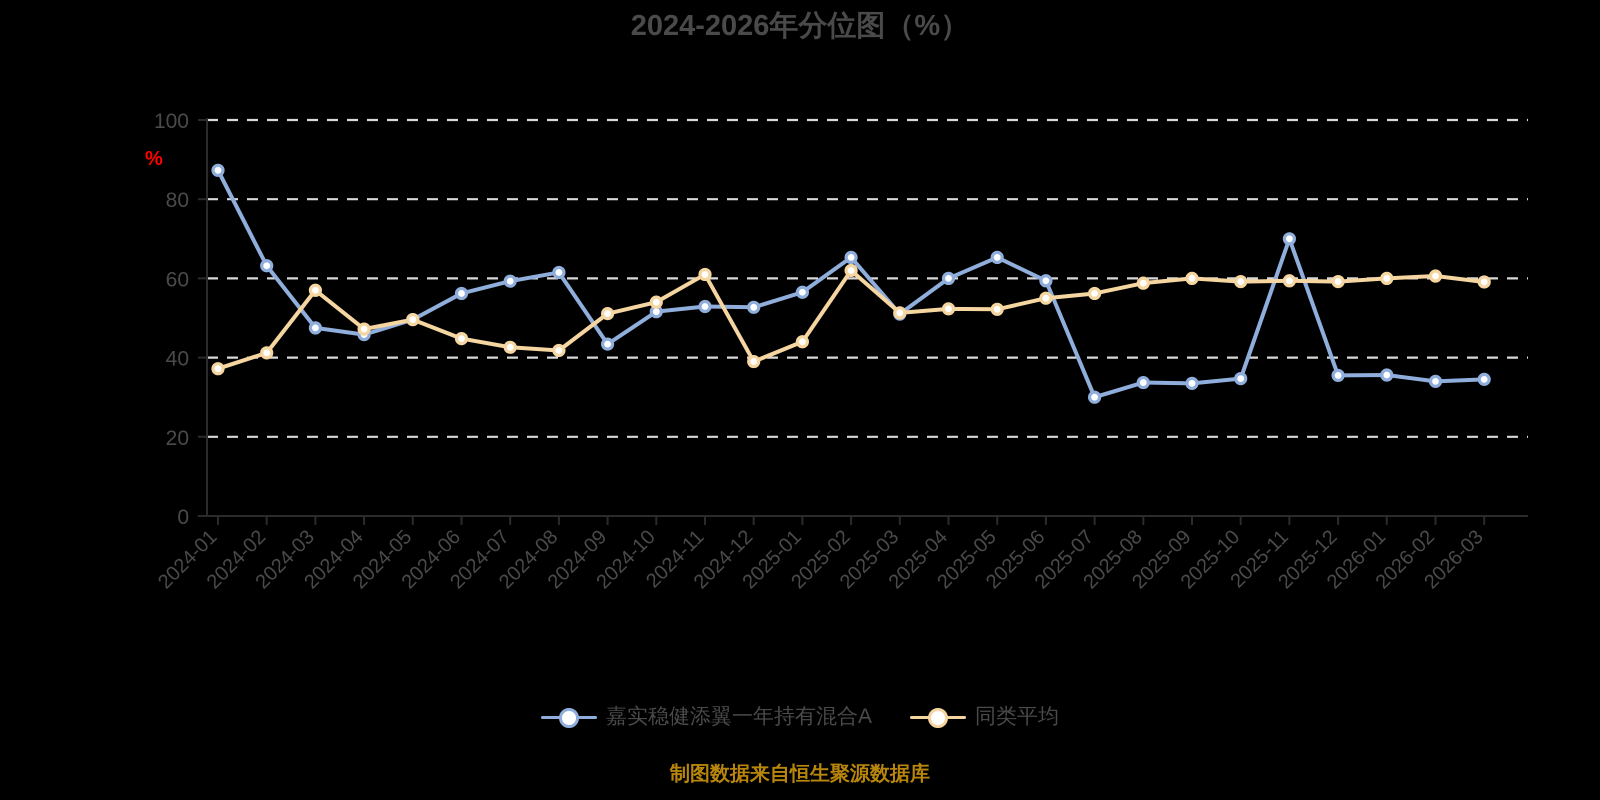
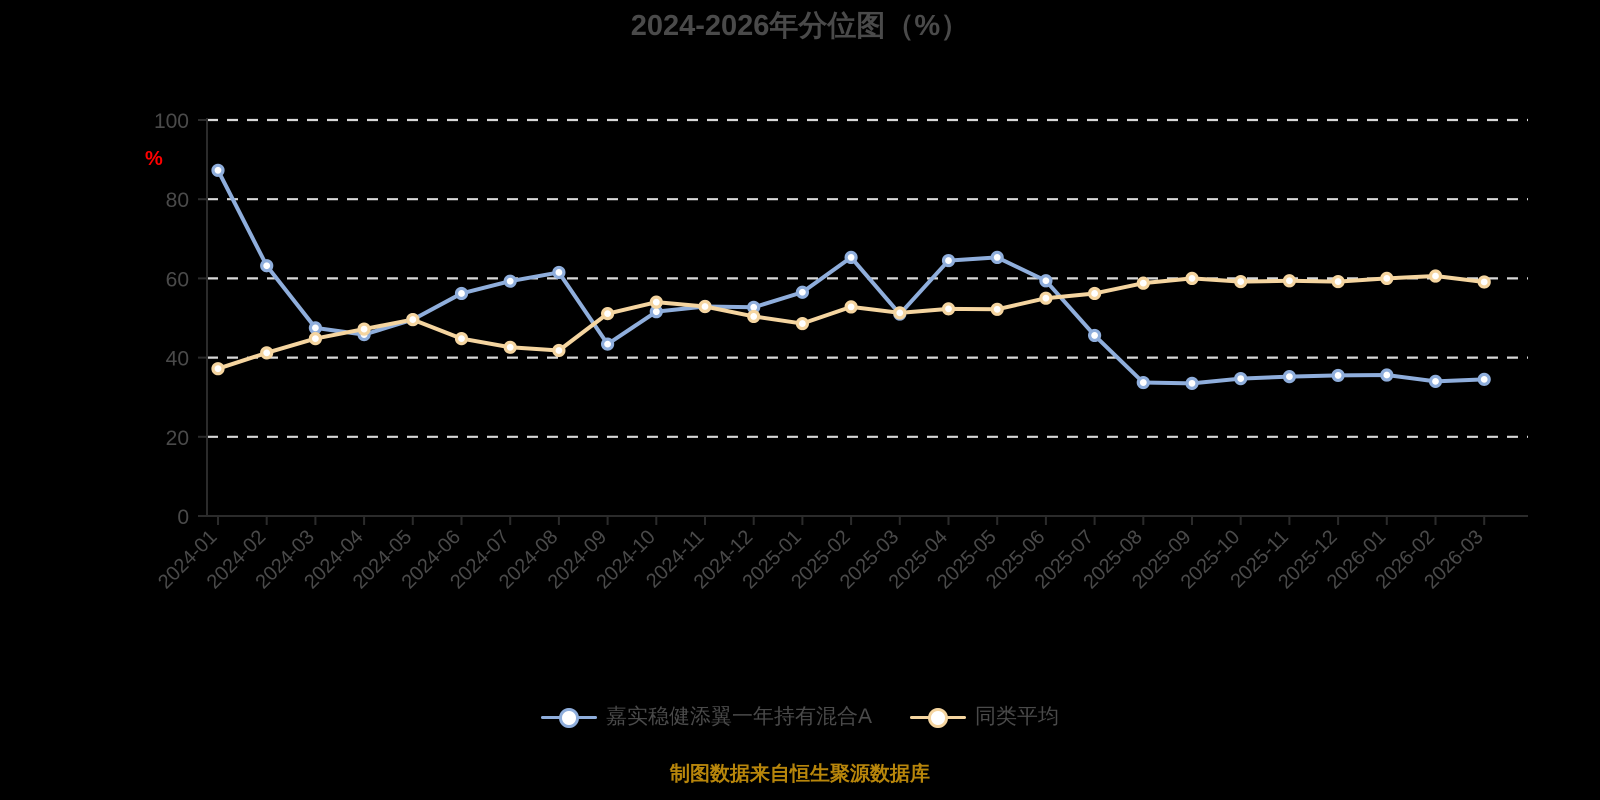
同类平均/2024-03: 57 -> 45
同类平均/2024-11: 61 -> 53
同类平均/2024-12: 39 -> 50
同类平均/2025-01: 44 -> 49
同类平均/2025-02: 62 -> 53
嘉实稳健添翼一年持有混合A/2025-04: 60 -> 64
嘉实稳健添翼一年持有混合A/2025-07: 30 -> 46
嘉实稳健添翼一年持有混合A/2025-11: 70 -> 35
